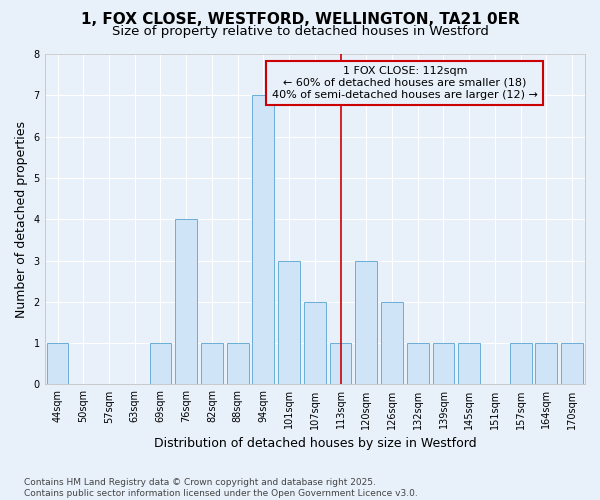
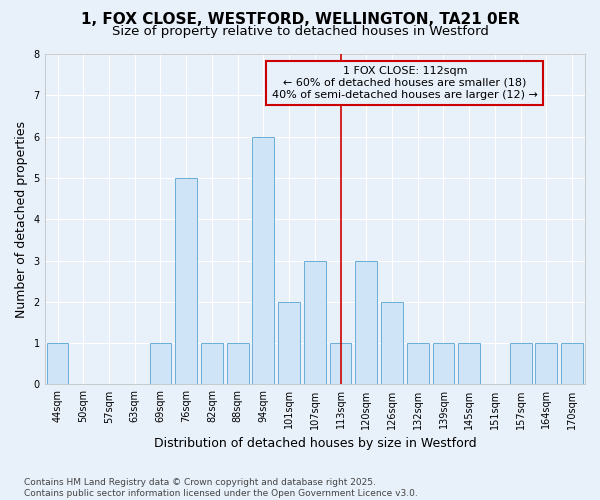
76sqm: 4 -> 5
94sqm: 7 -> 6
101sqm: 3 -> 2
107sqm: 2 -> 3
